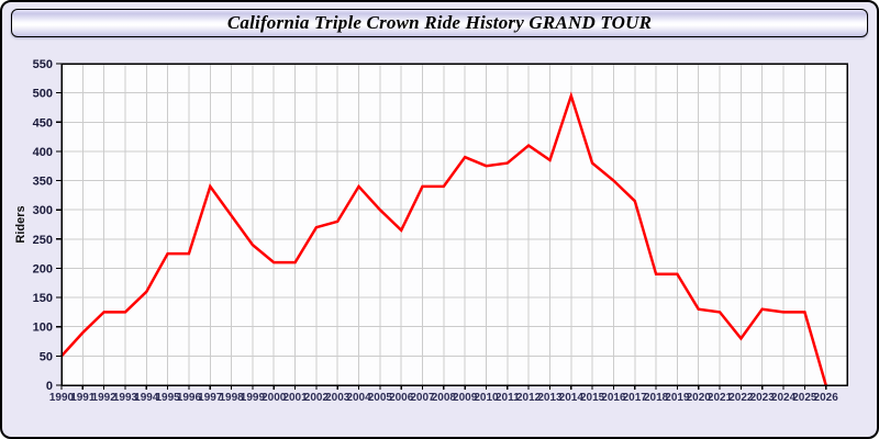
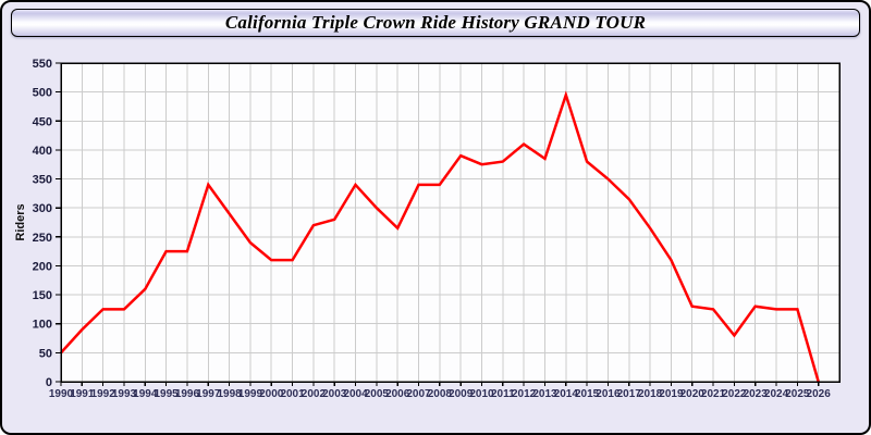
2018: 190 -> 260
2019: 190 -> 210
